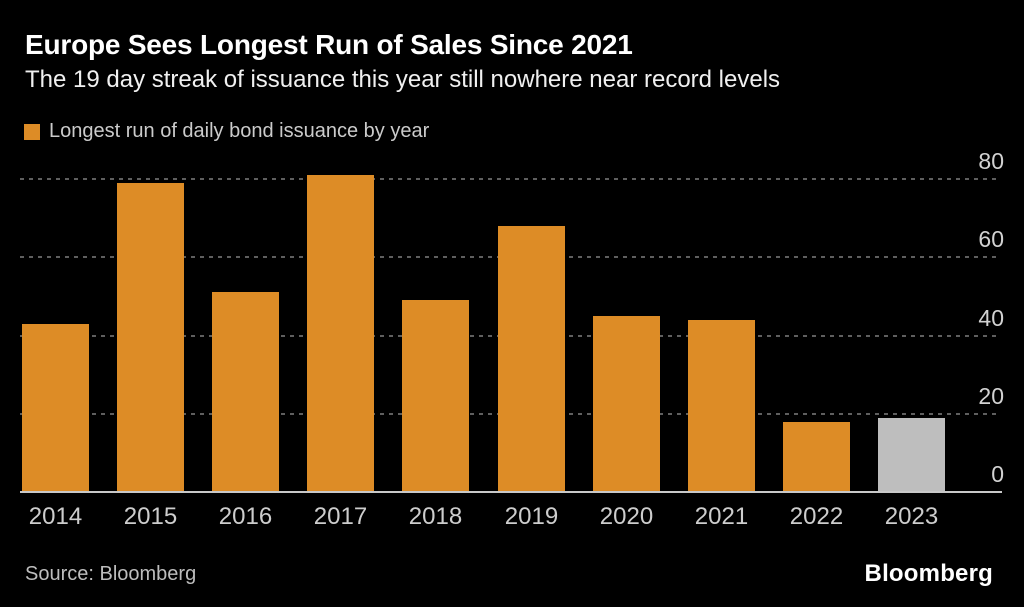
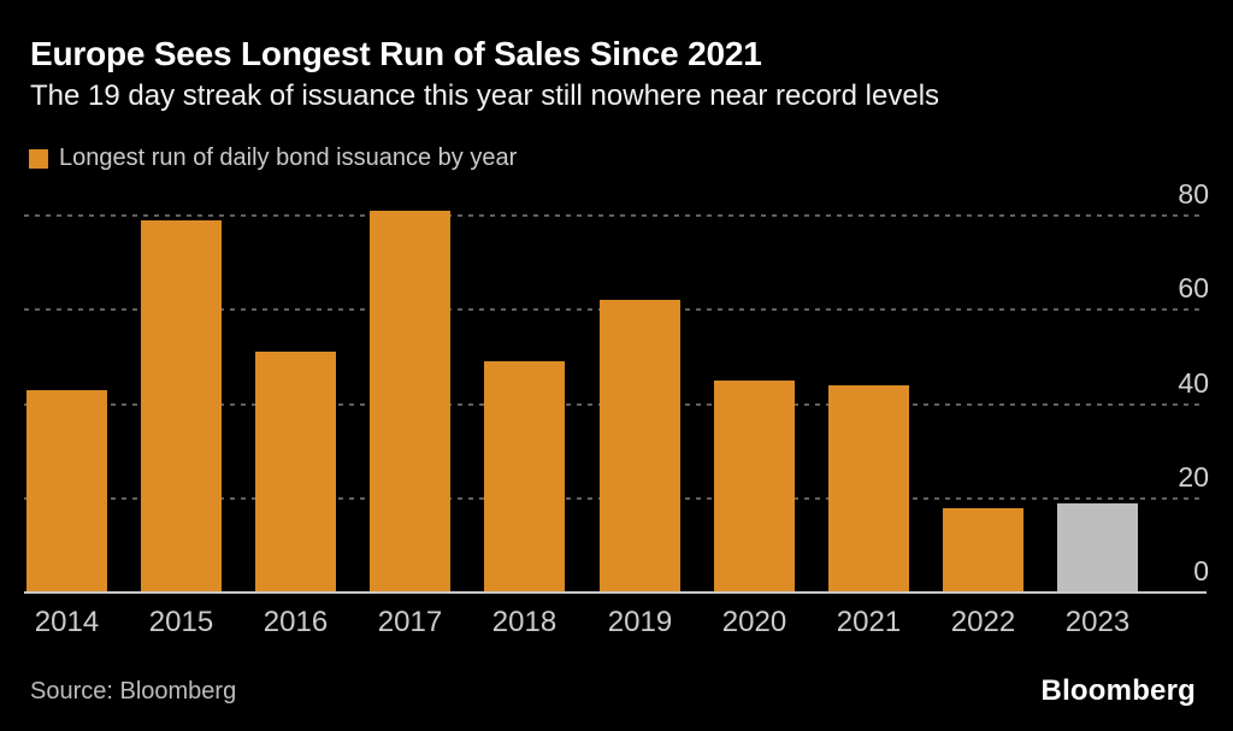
2019: 68 -> 62
